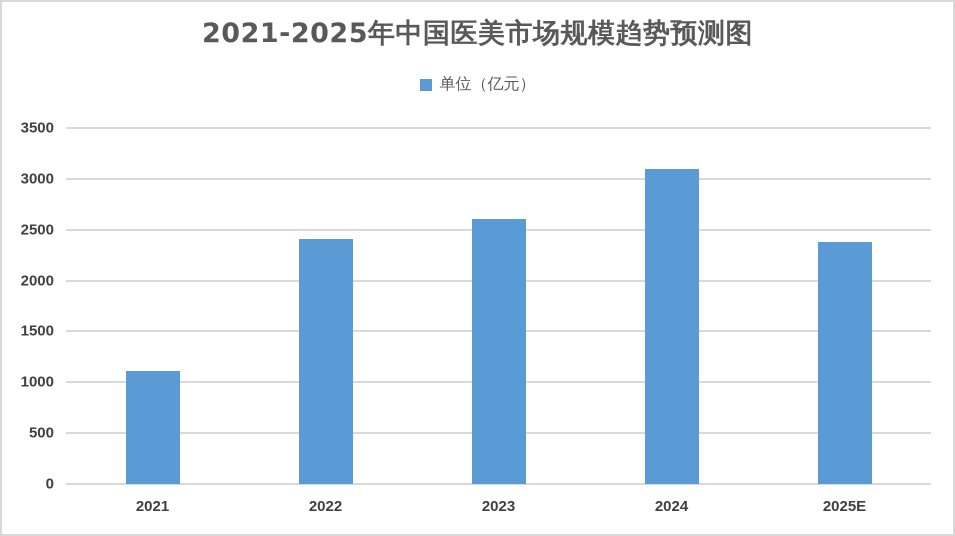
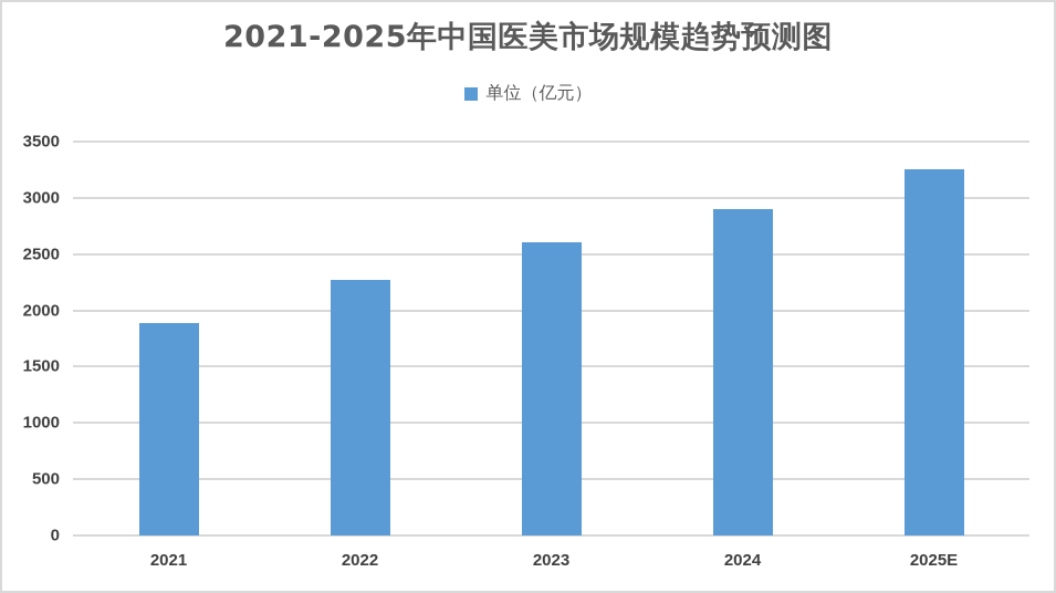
2021: 1110 -> 1890
2022: 2410 -> 2270
2024: 3100 -> 2900
2025E: 2380 -> 3250
